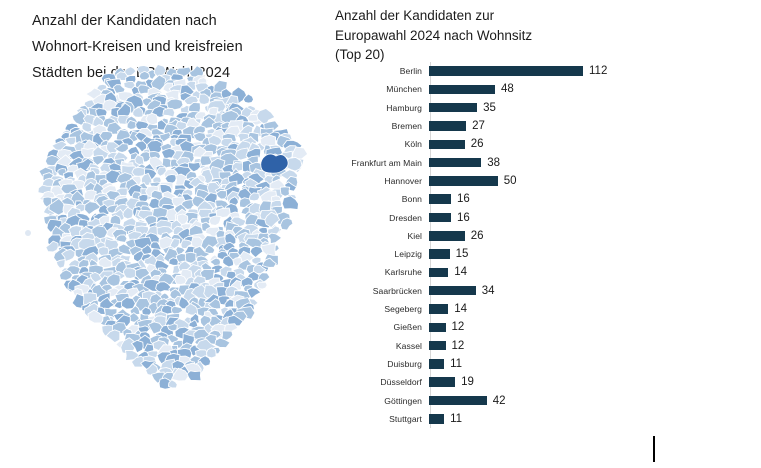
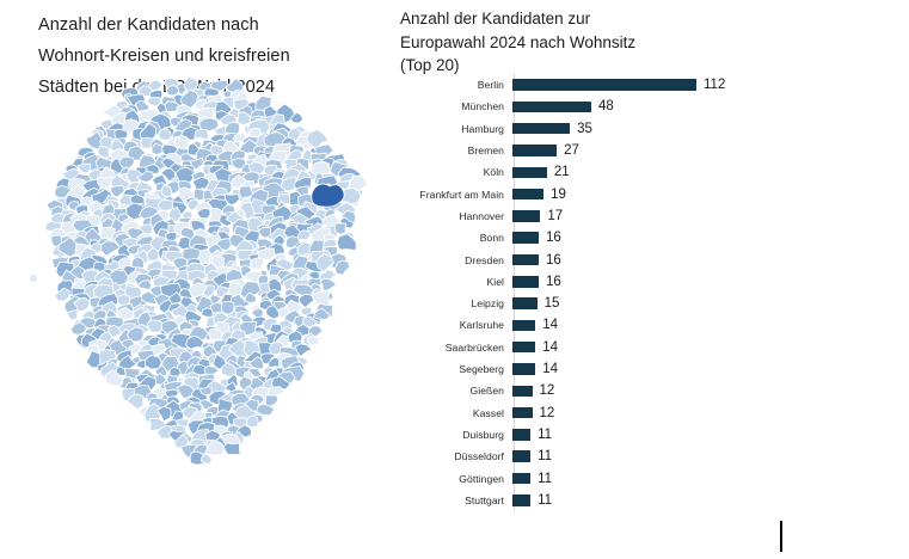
Köln: 26 -> 21
Frankfurt am Main: 38 -> 19
Hannover: 50 -> 17
Kiel: 26 -> 16
Saarbrücken: 34 -> 14
Düsseldorf: 19 -> 11
Göttingen: 42 -> 11
